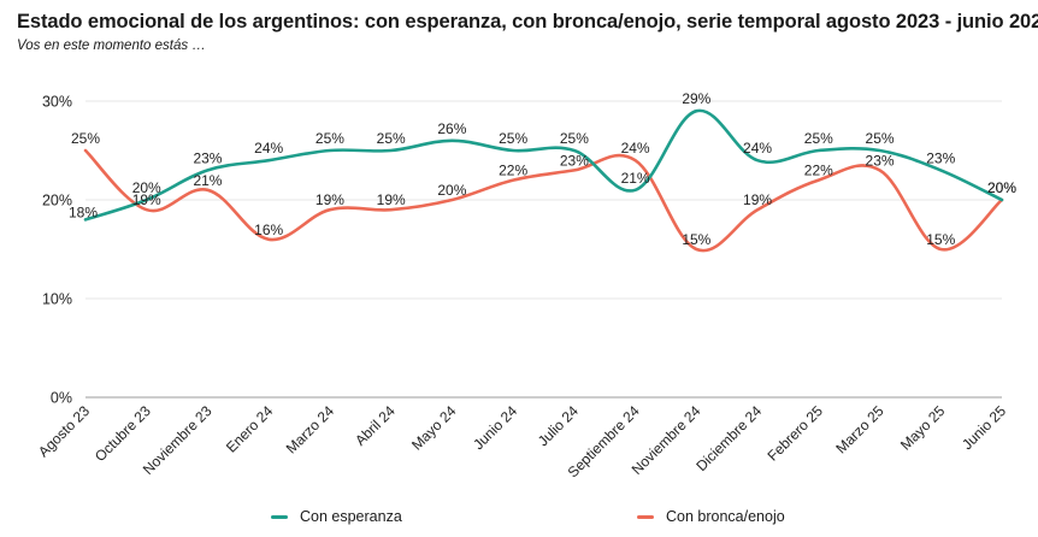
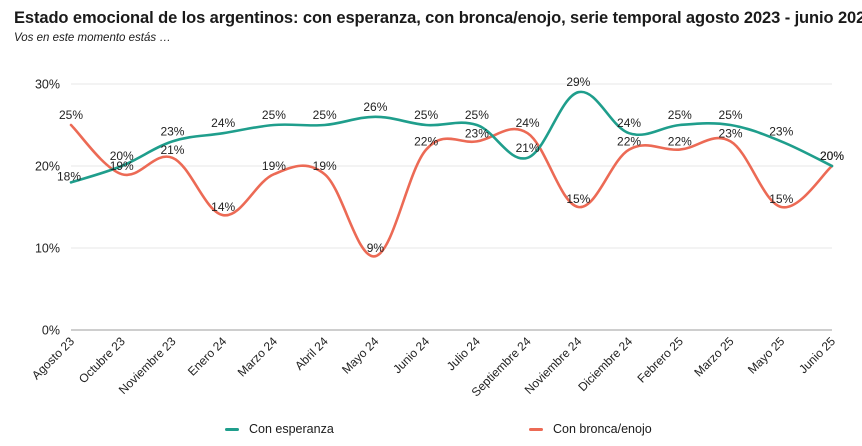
Con bronca/enojo/Enero 24: 16% -> 14%
Con bronca/enojo/Mayo 24: 20% -> 9%
Con bronca/enojo/Diciembre 24: 19% -> 22%
